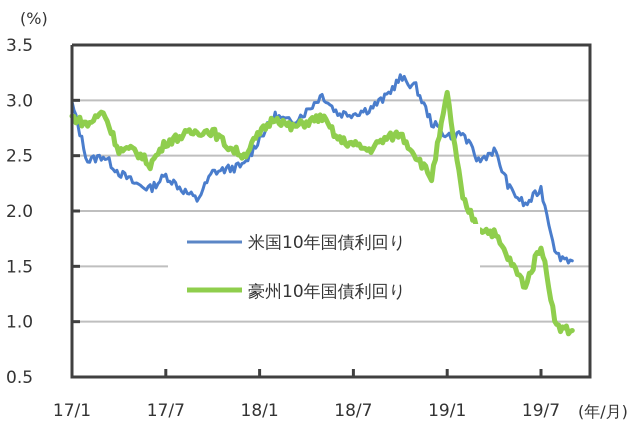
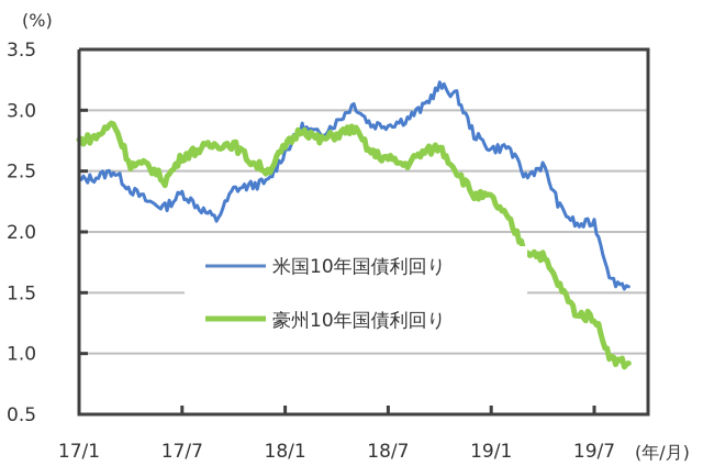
米国10年国債利回り/17/1: 2.97 -> 2.42
豪州10年国債利回り/17/1: 2.85 -> 2.75
豪州10年国債利回り/19/1: 3.05 -> 2.28
米国10年国債利回り/19/7: 2.20 -> 2.08
豪州10年国債利回り/19/7: 1.70 -> 1.30
